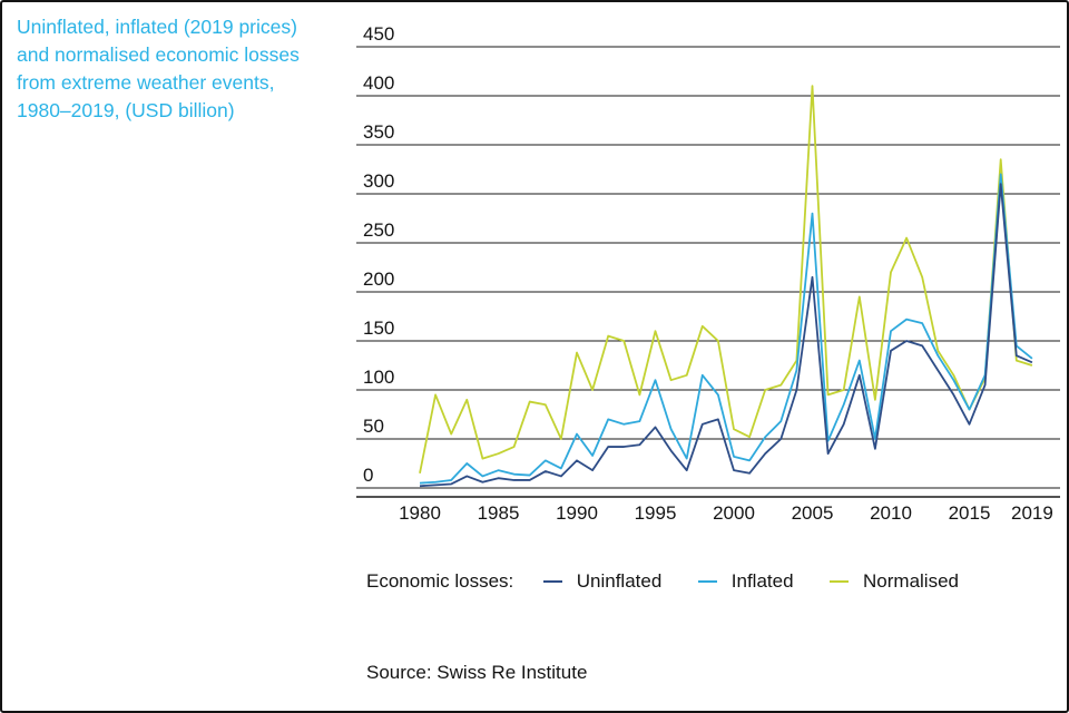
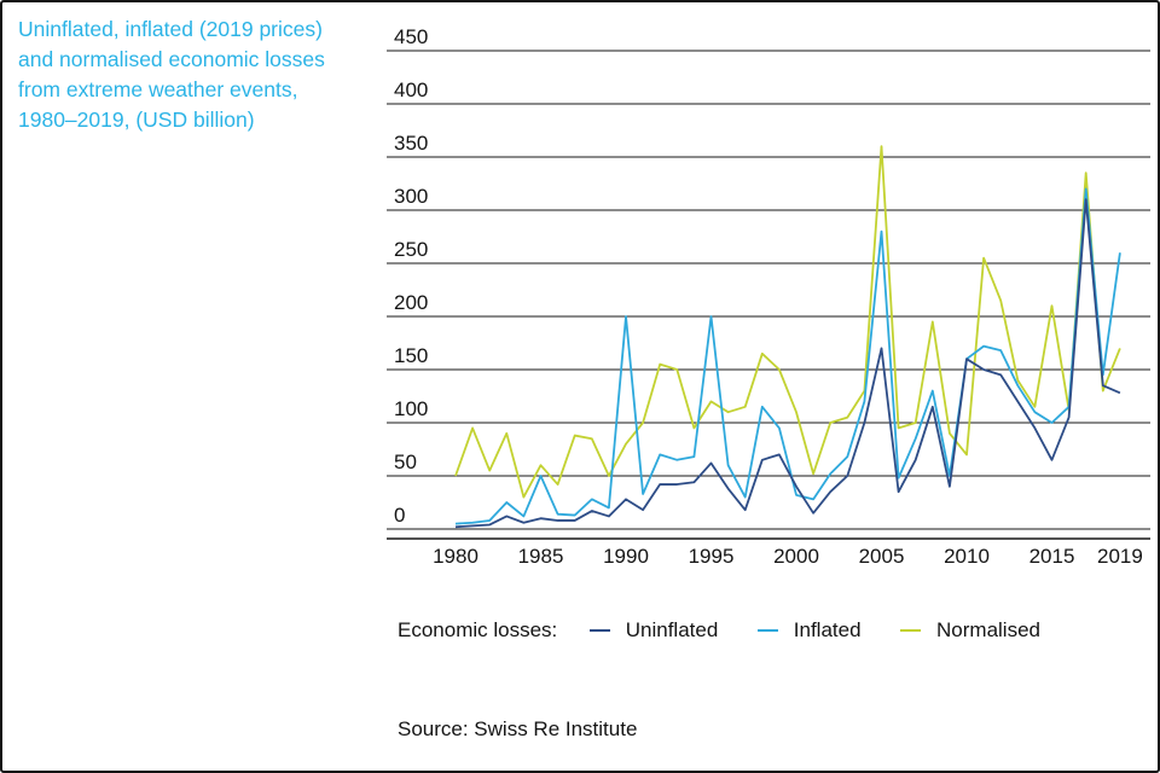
Normalised/1980: 20 -> 50
Inflated/1985: 20 -> 50
Normalised/1985: 40 -> 60
Inflated/1990: 60 -> 200
Normalised/1990: 140 -> 80
Inflated/1995: 110 -> 200
Normalised/1995: 160 -> 120
Uninflated/2000: 20 -> 40
Normalised/2000: 60 -> 110
Uninflated/2005: 220 -> 170
Normalised/2005: 410 -> 360
Uninflated/2010: 140 -> 160
Normalised/2010: 220 -> 70
Inflated/2015: 80 -> 100
Normalised/2015: 80 -> 210
Inflated/2019: 130 -> 260
Normalised/2019: 120 -> 170
